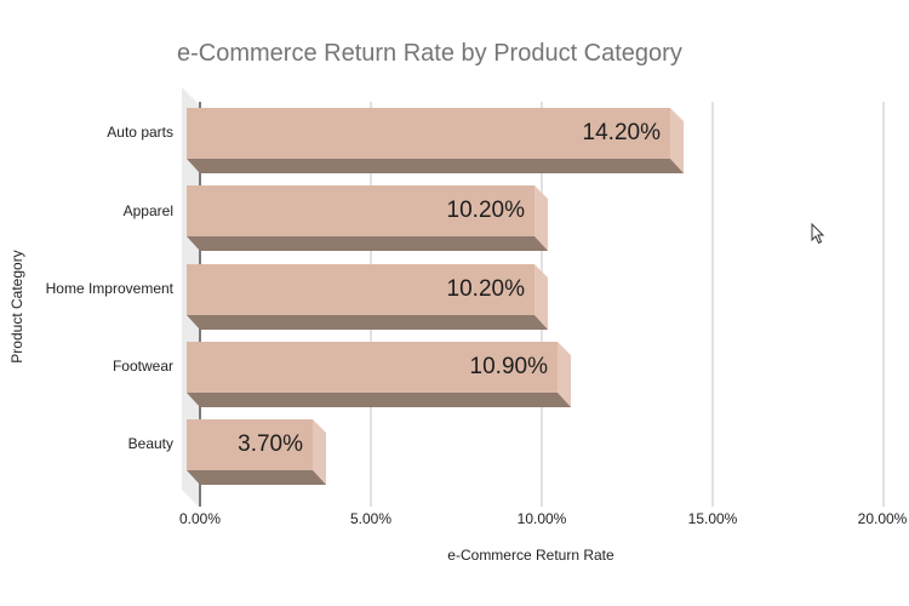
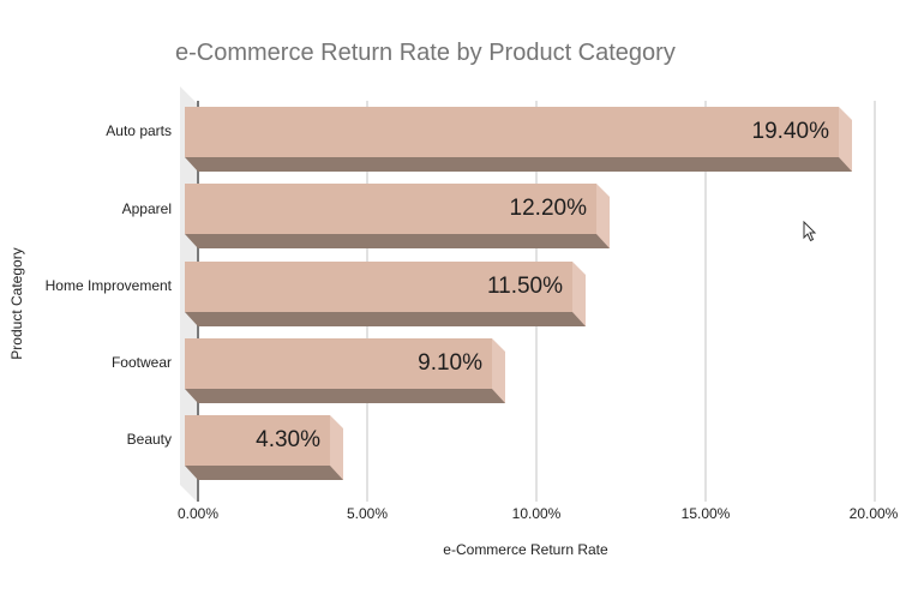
Auto parts: 14.20% -> 19.40%
Apparel: 10.20% -> 12.20%
Home Improvement: 10.20% -> 11.50%
Footwear: 10.90% -> 9.10%
Beauty: 3.70% -> 4.30%
